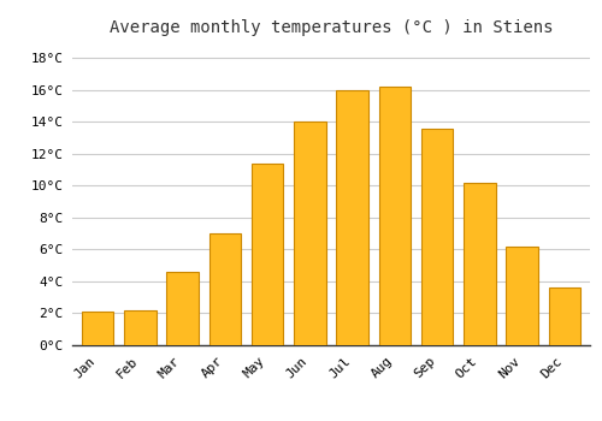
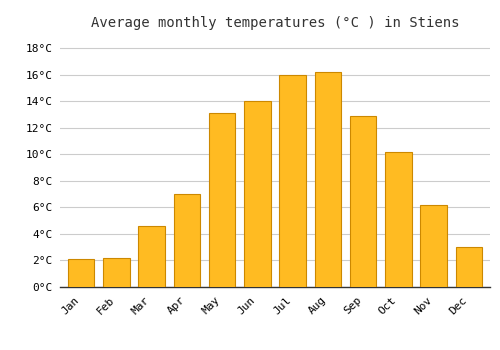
May: 11.4°C -> 13.1°C
Sep: 13.6°C -> 12.9°C
Dec: 3.6°C -> 3.0°C
